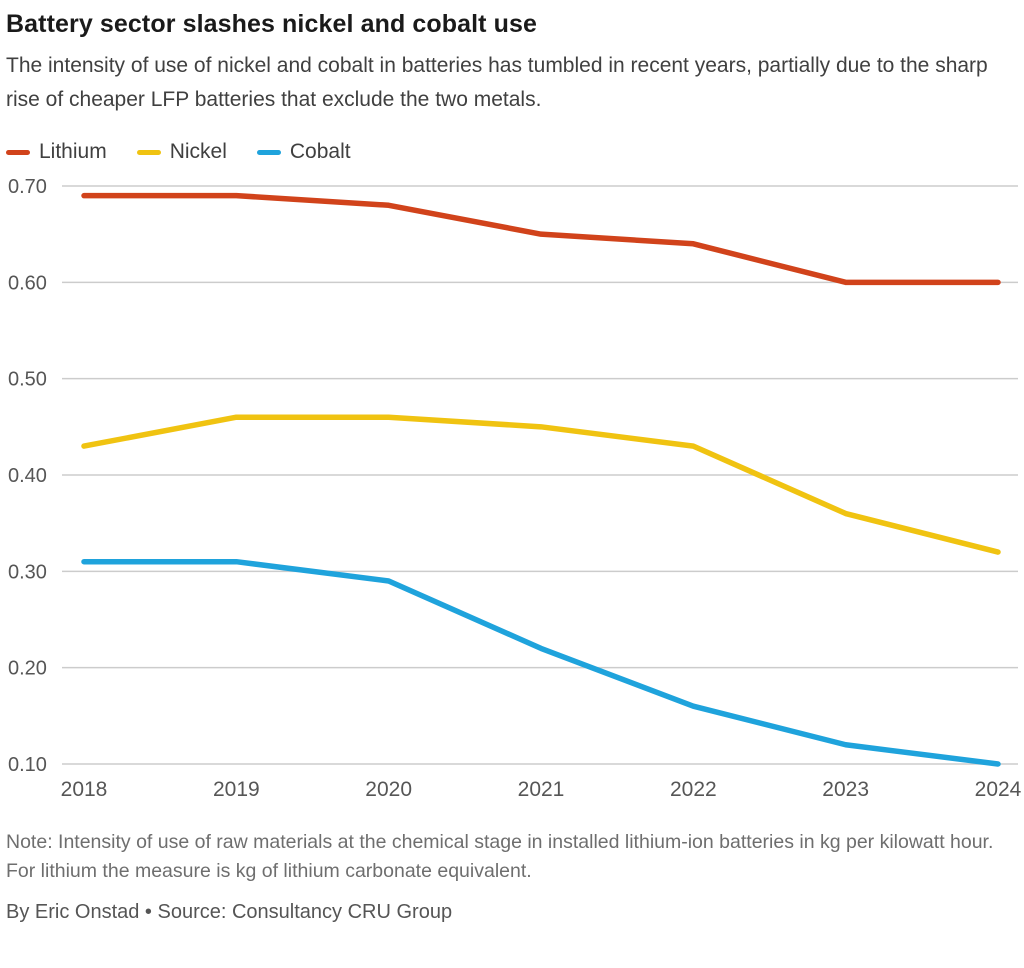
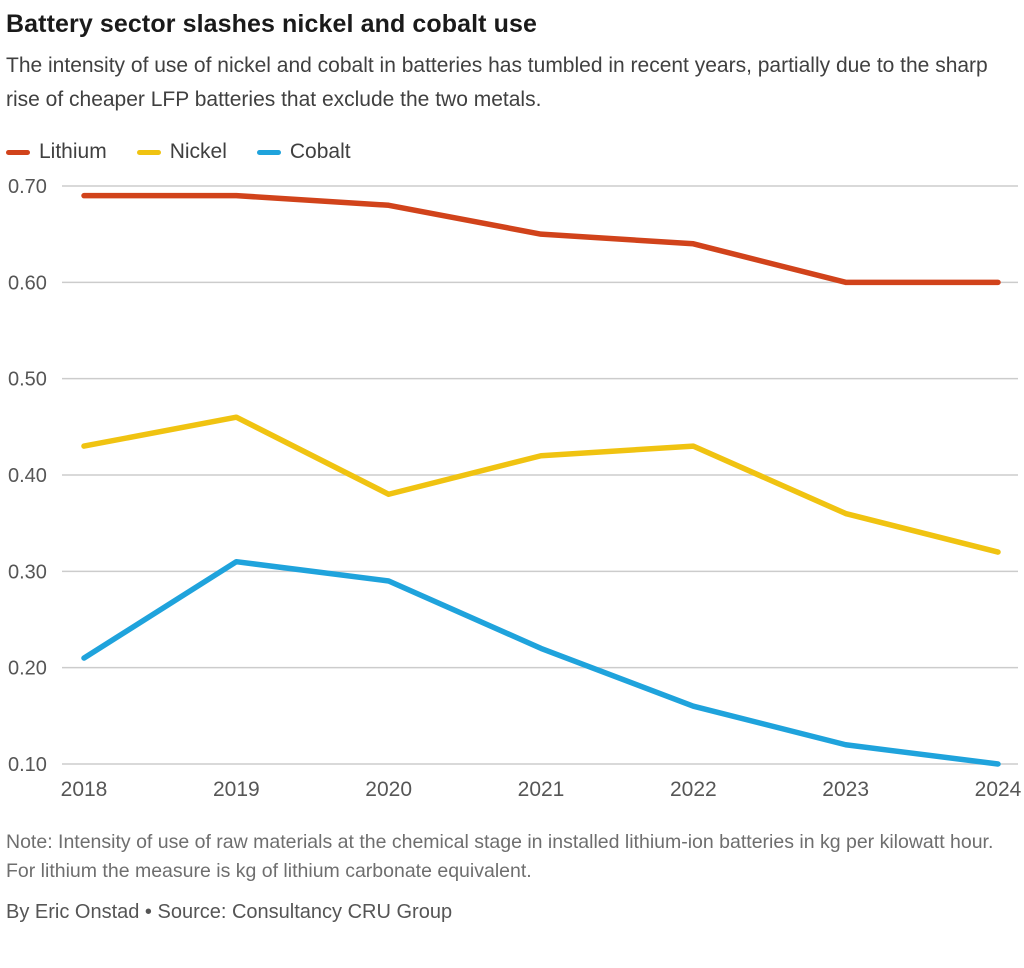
Cobalt/2018: 0.31 -> 0.21
Nickel/2020: 0.46 -> 0.38
Nickel/2021: 0.45 -> 0.42
